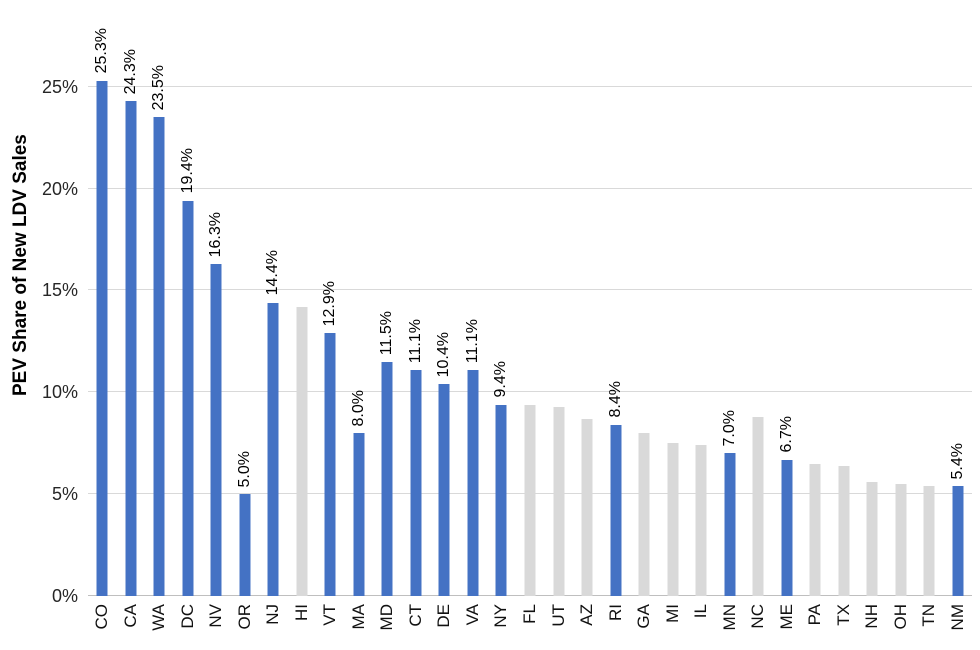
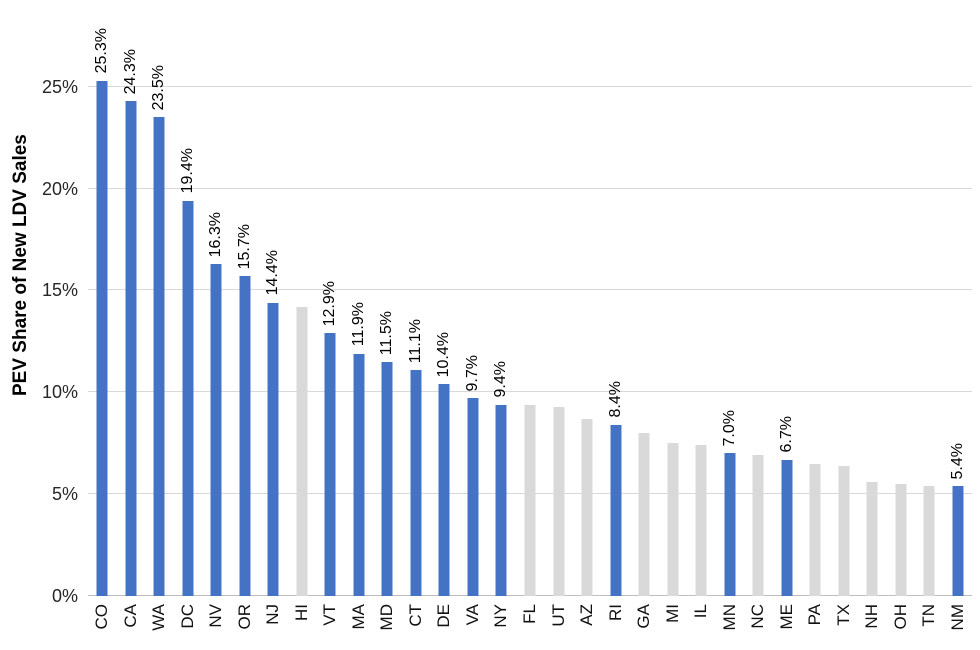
OR: 5.0% -> 15.7%
MA: 8.0% -> 11.9%
VA: 11.1% -> 9.7%
NC: 8.8% -> 6.9%
